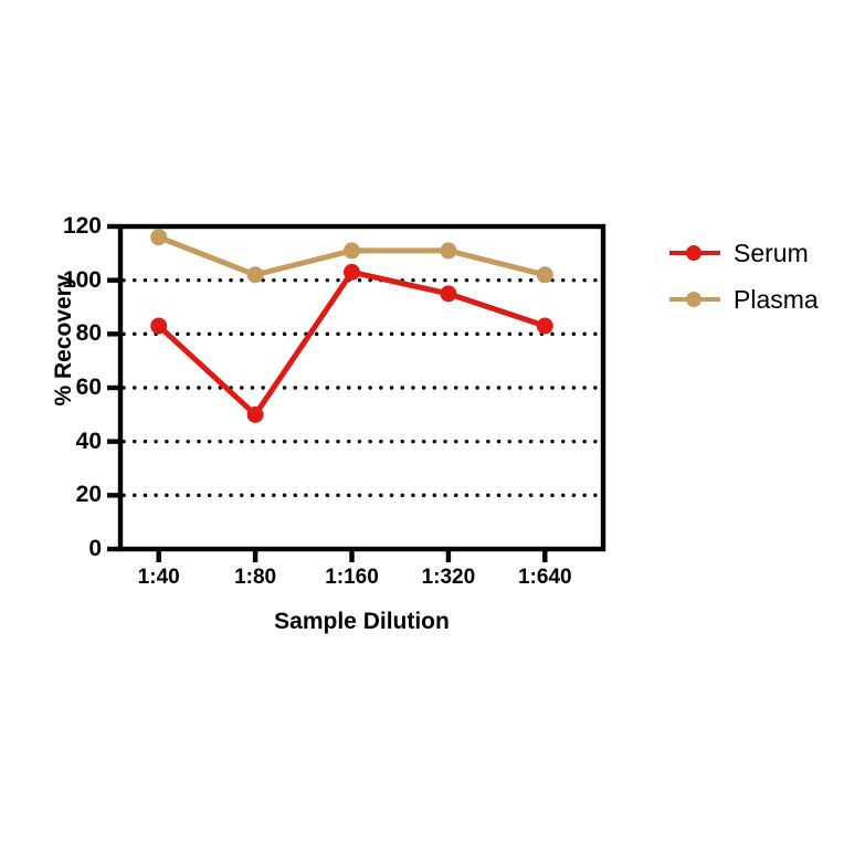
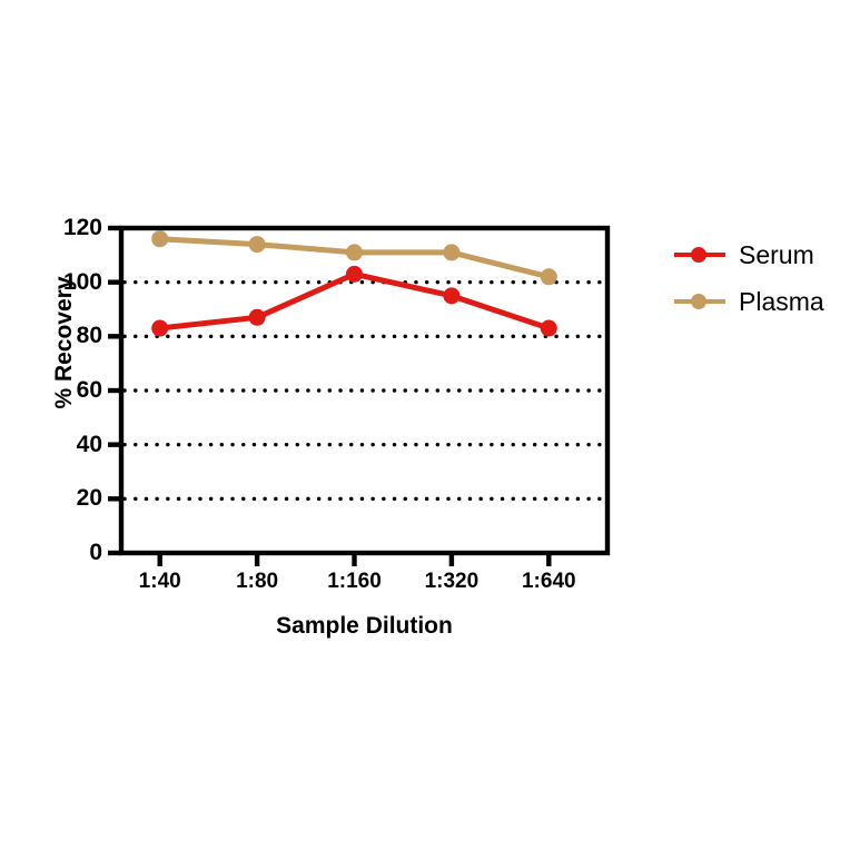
Serum/1:80: 50 -> 87
Plasma/1:80: 102 -> 114
